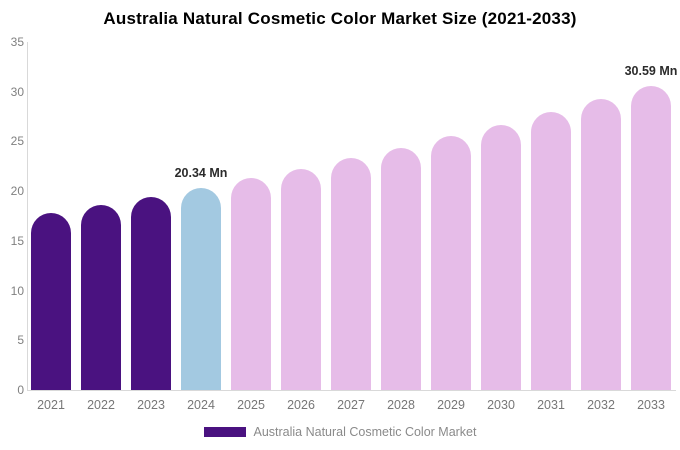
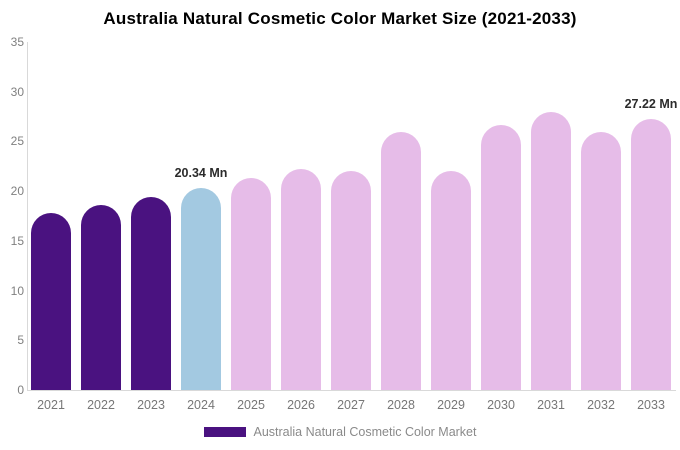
2027: 23 -> 22
2028: 24 -> 26
2029: 26 -> 22
2032: 29 -> 26
2033: 30.59 -> 27.22
